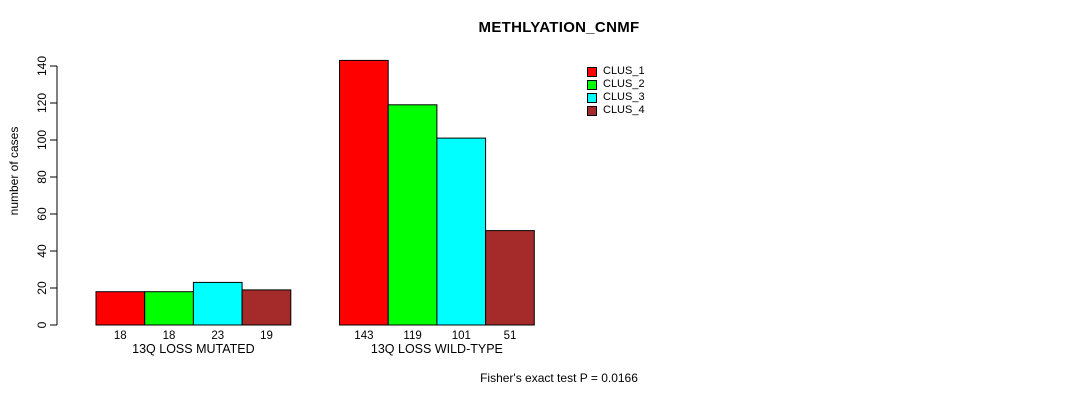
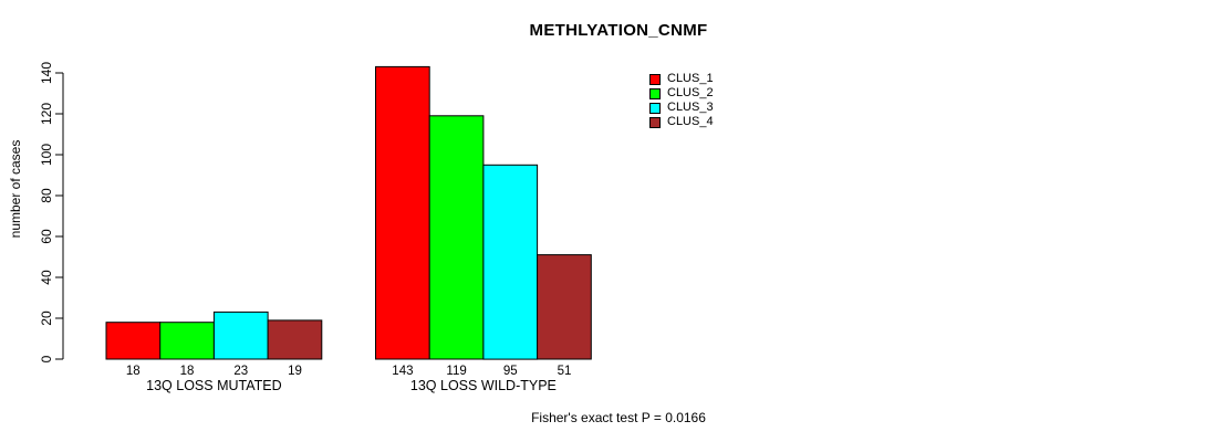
CLUS_3/13Q LOSS WILD-TYPE: 101 -> 95
